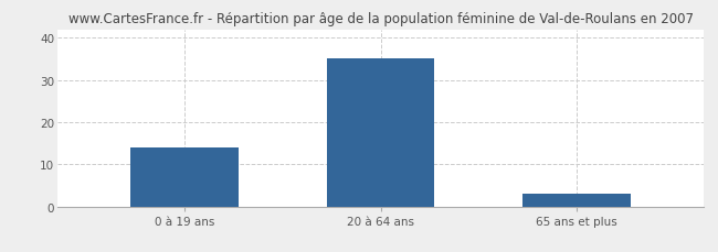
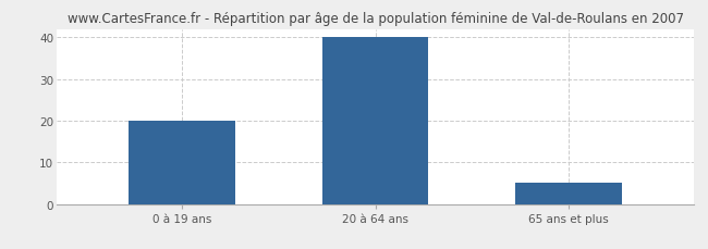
0 à 19 ans: 14 -> 20
20 à 64 ans: 35 -> 40
65 ans et plus: 3 -> 5
